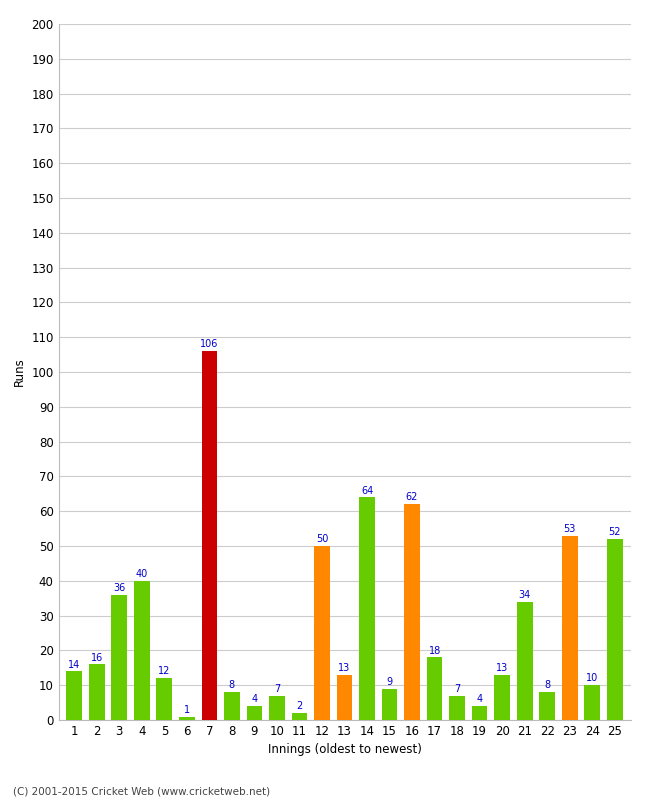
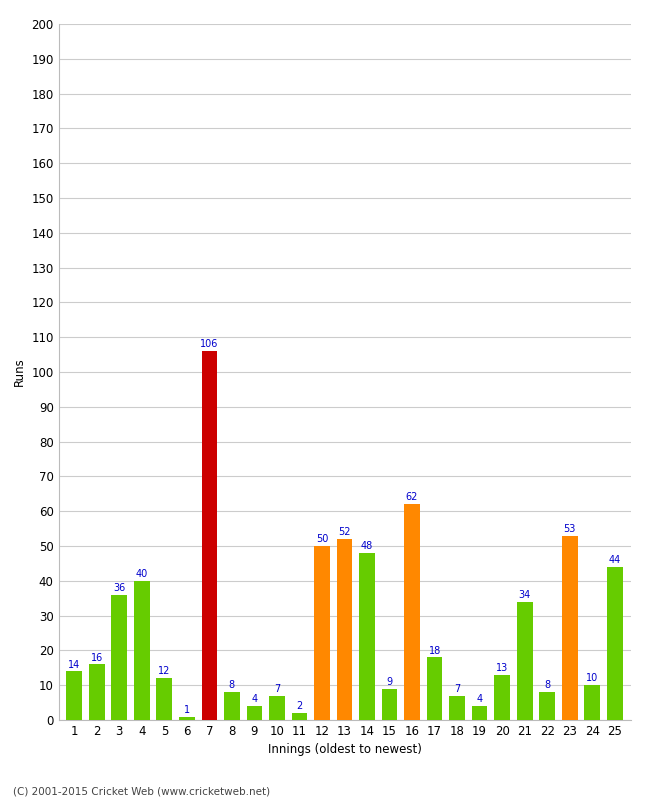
13: 13 -> 52
14: 64 -> 48
25: 52 -> 44
